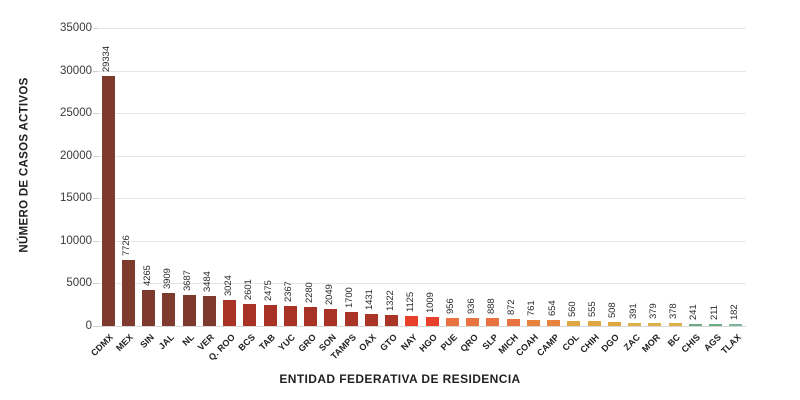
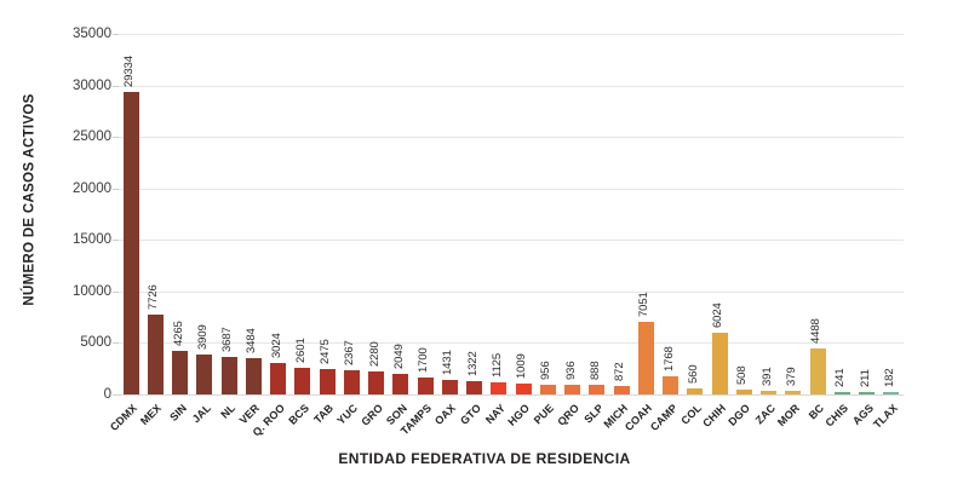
COAH: 761 -> 7051
CAMP: 654 -> 1768
CHIH: 555 -> 6024
BC: 378 -> 4488
